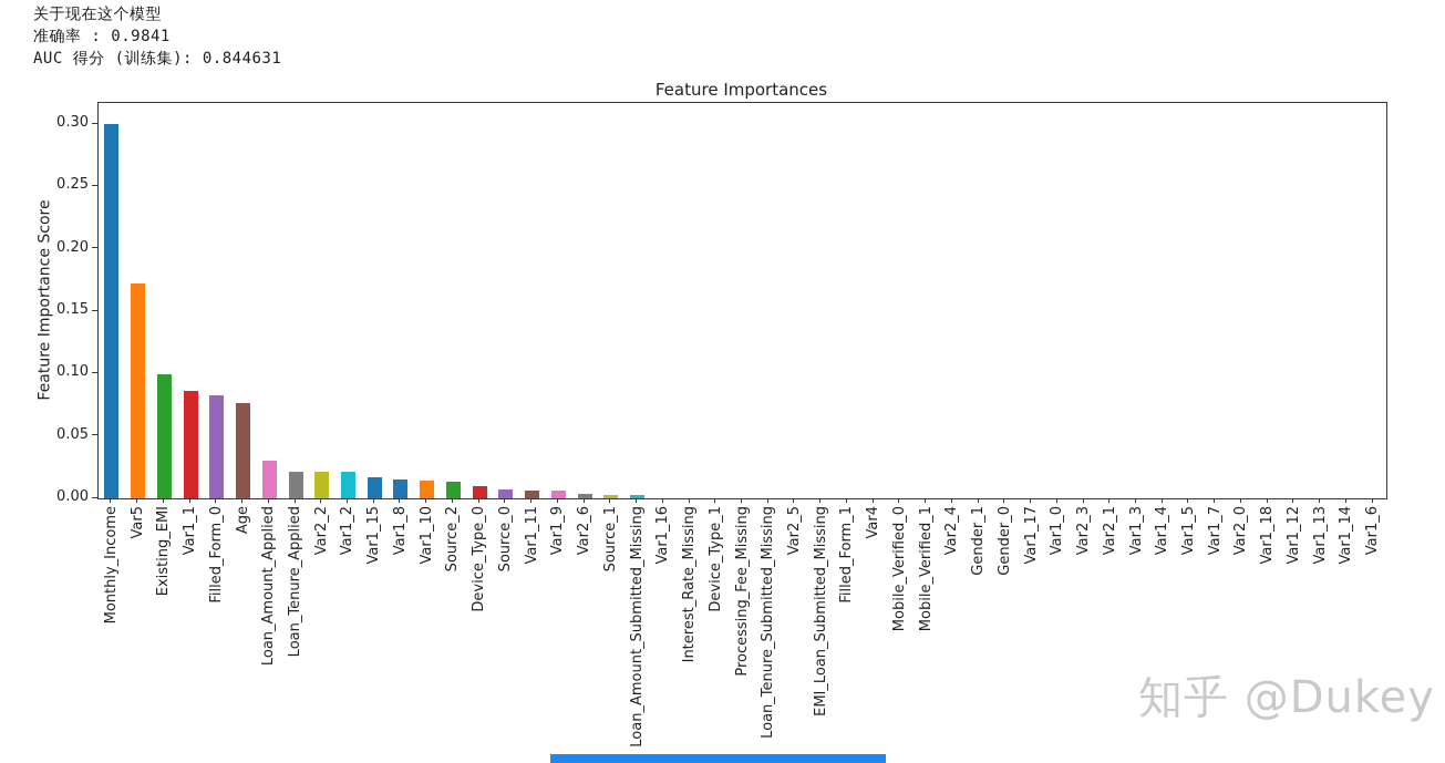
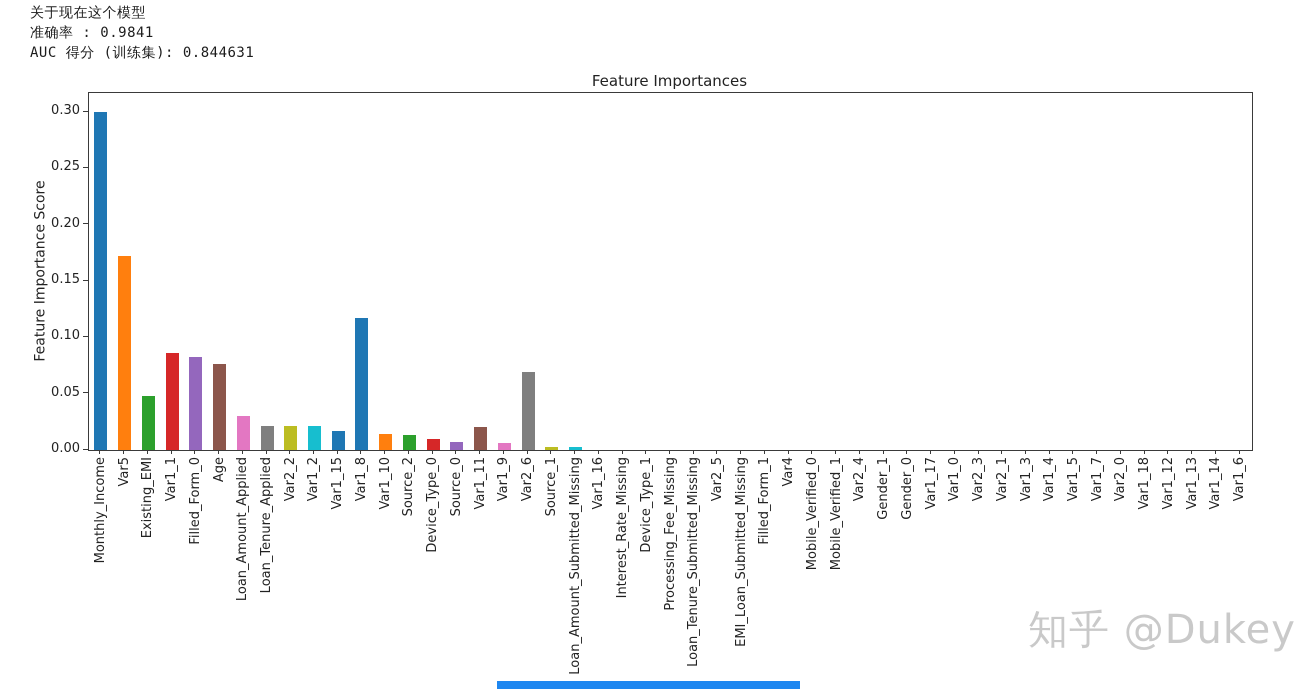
Existing_EMI: 0.099 -> 0.048
Var1_8: 0.015 -> 0.117
Var1_11: 0.006 -> 0.020
Var2_6: 0.004 -> 0.069
